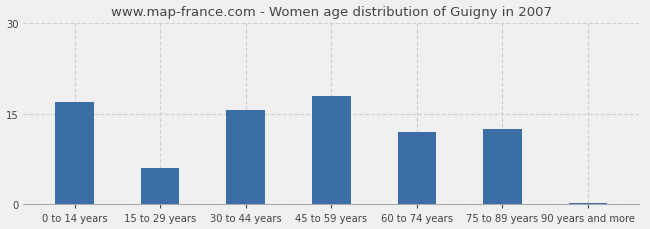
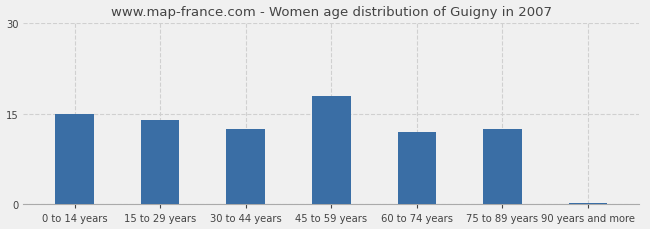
0 to 14 years: 17.0 -> 15.0
15 to 29 years: 6.0 -> 14.0
30 to 44 years: 15.6 -> 12.5
